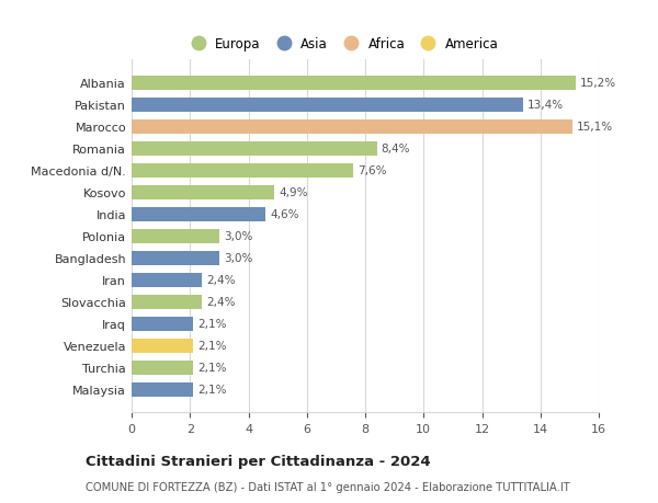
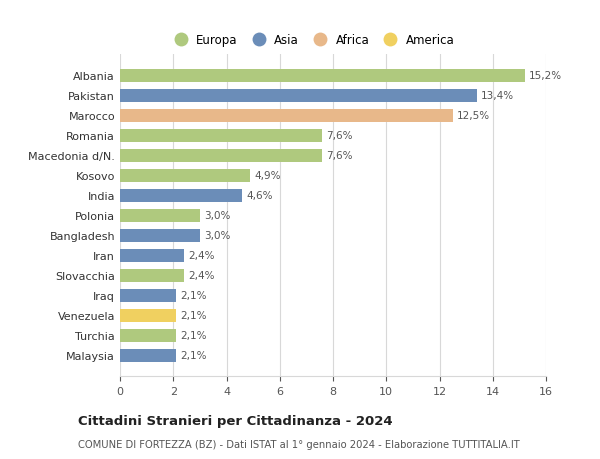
Marocco: 15,1% -> 12,5%
Romania: 8,4% -> 7,6%
